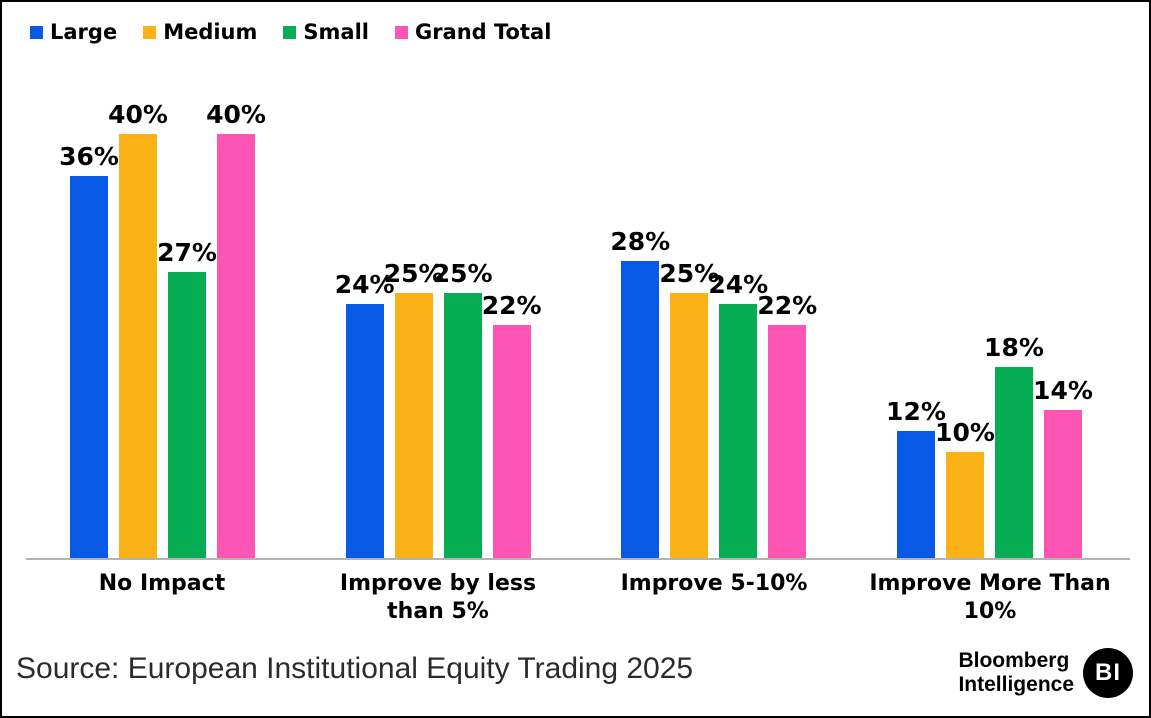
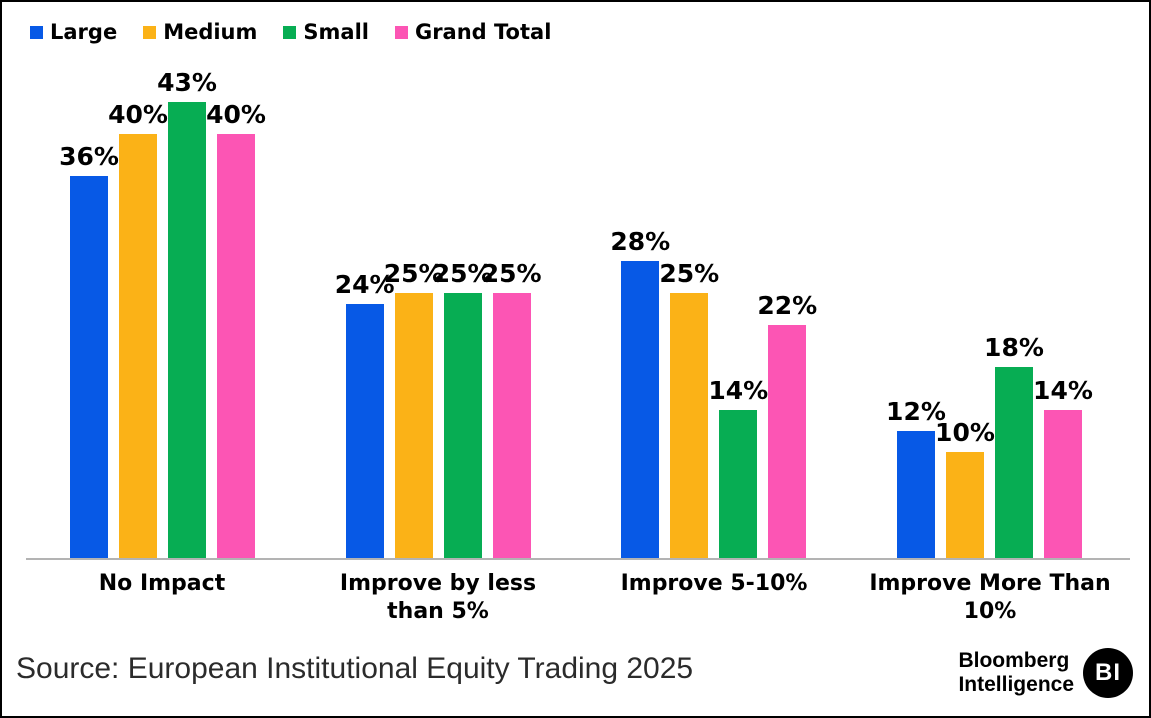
Small/No Impact: 27% -> 43%
Grand Total/Improve by less than 5%: 22% -> 25%
Small/Improve 5-10%: 24% -> 14%
